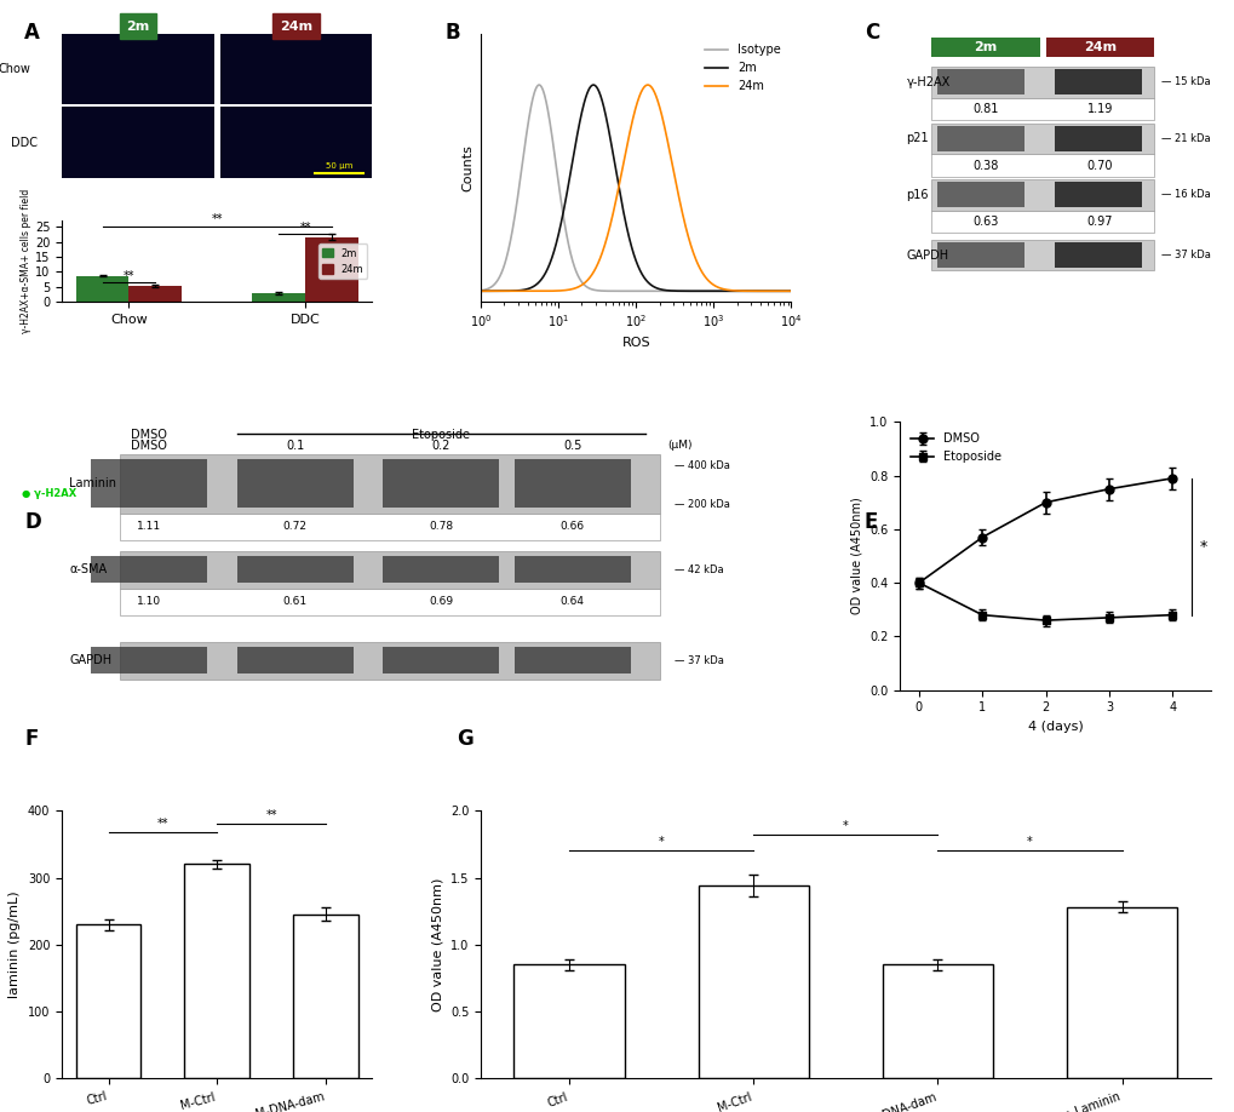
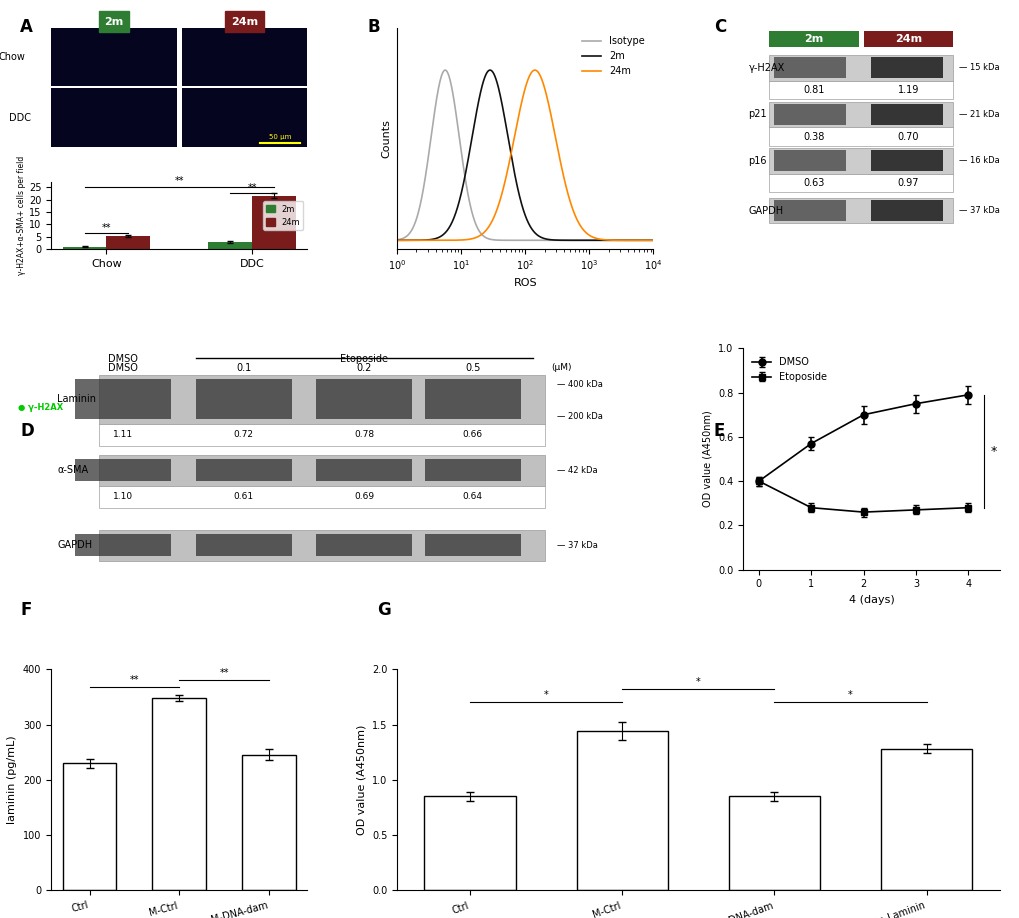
2m/Chow: 8.5 -> 0.8
M-Ctrl: 320 -> 348
